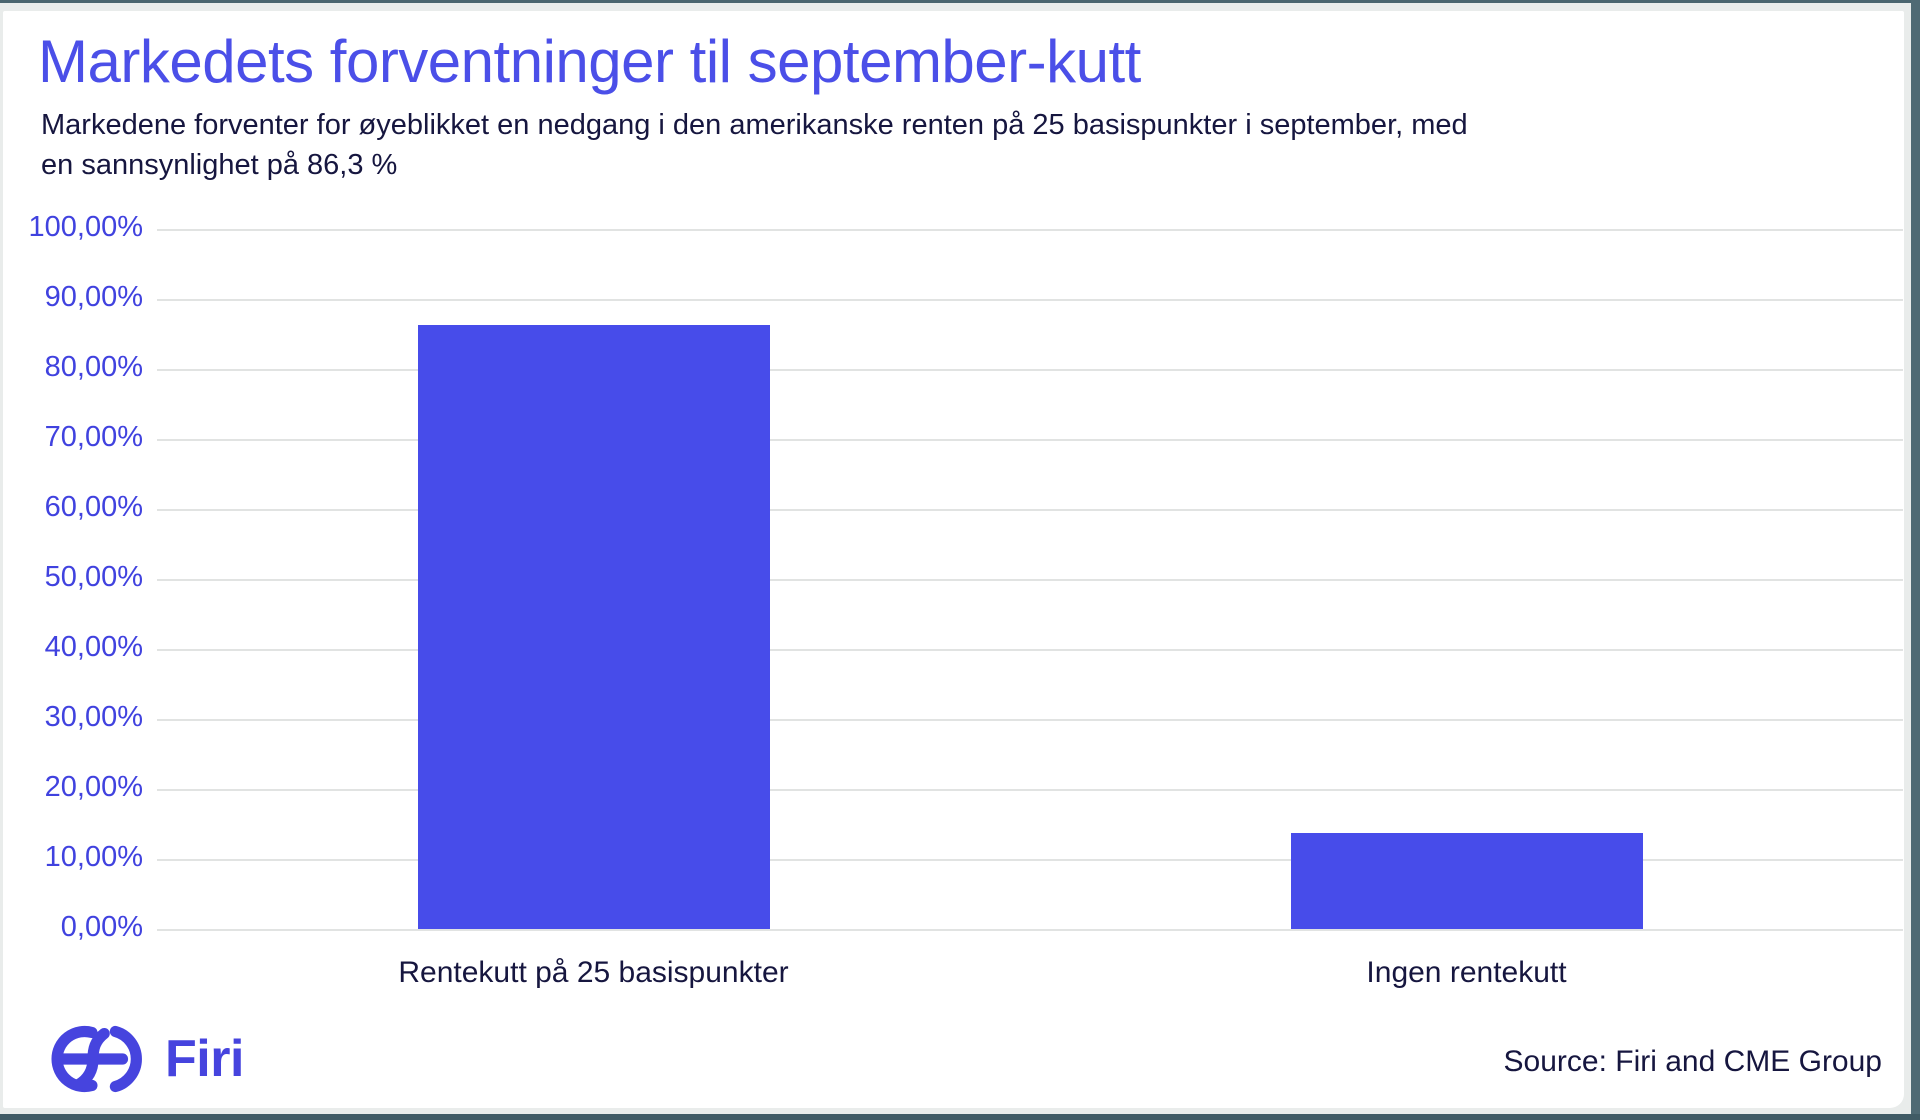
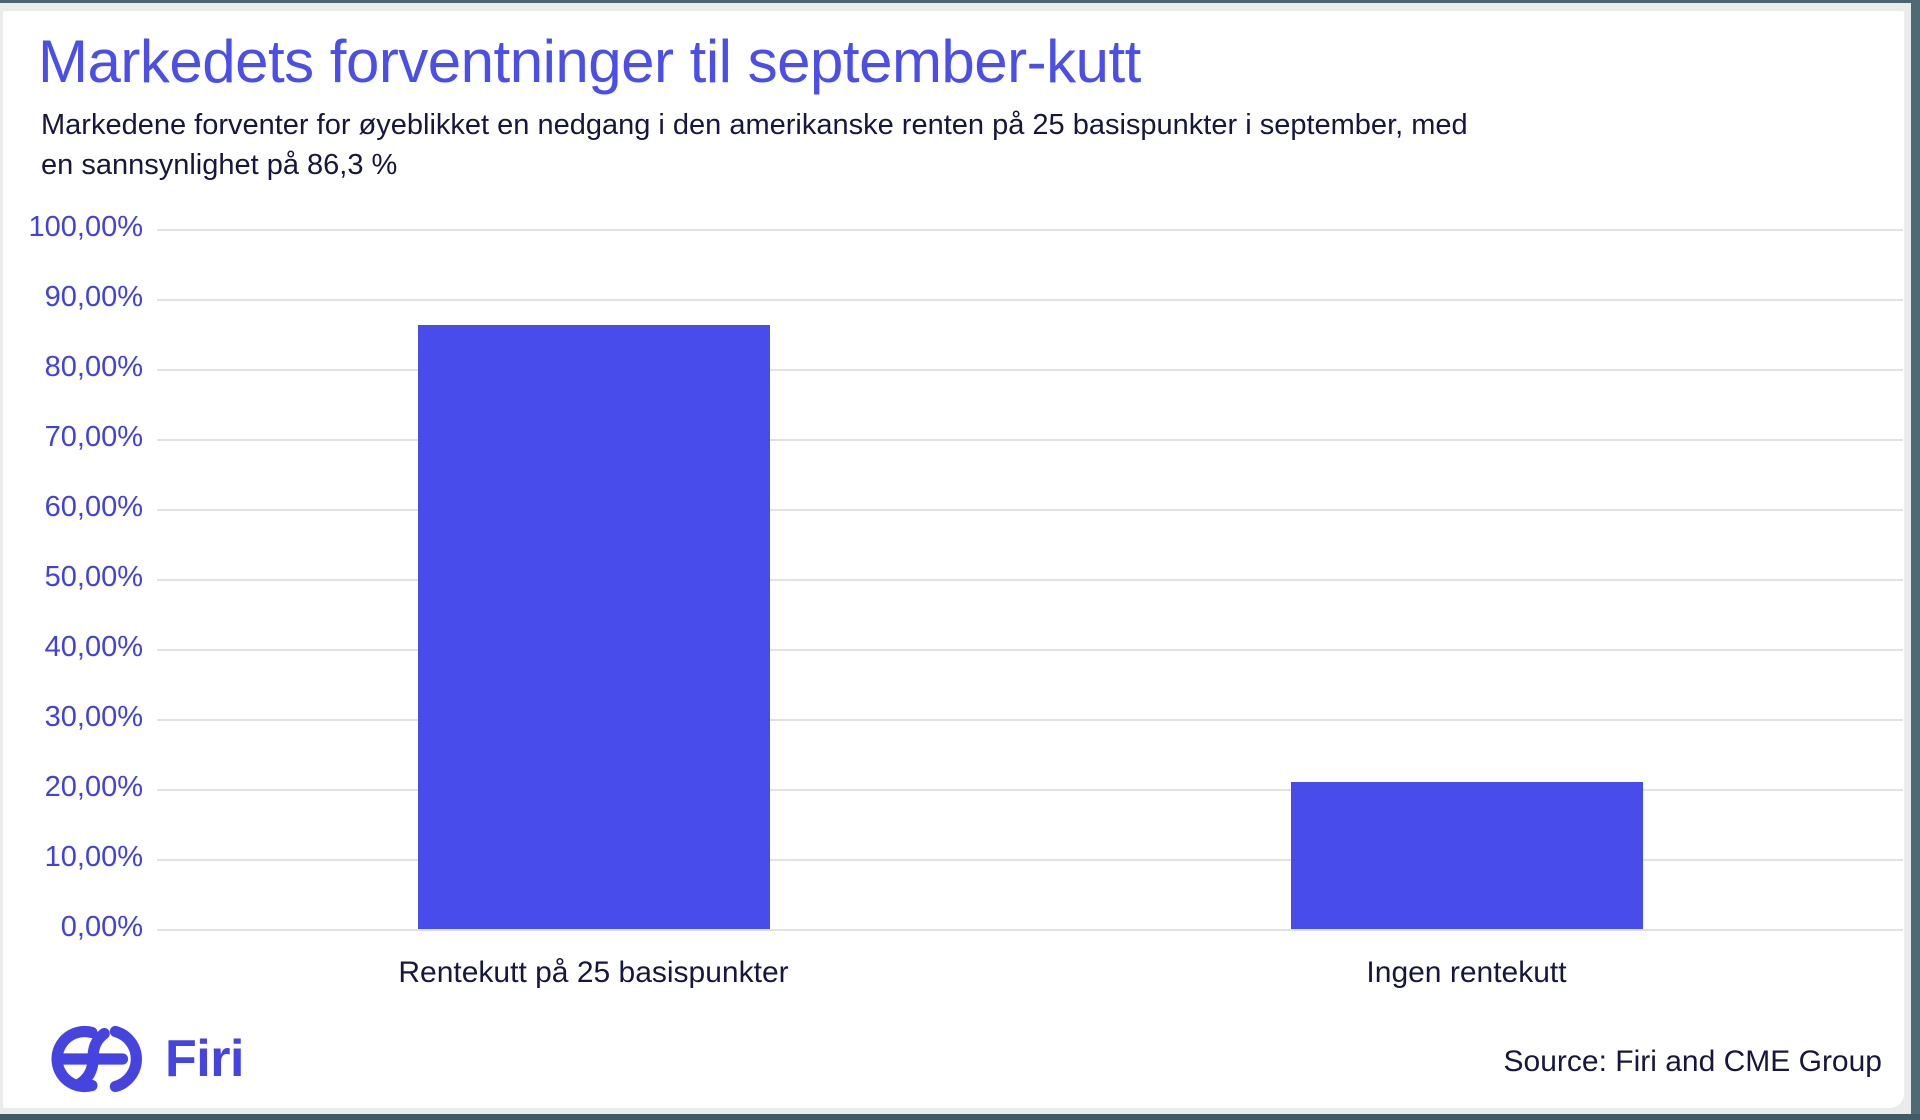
Ingen rentekutt: 14% -> 21%
